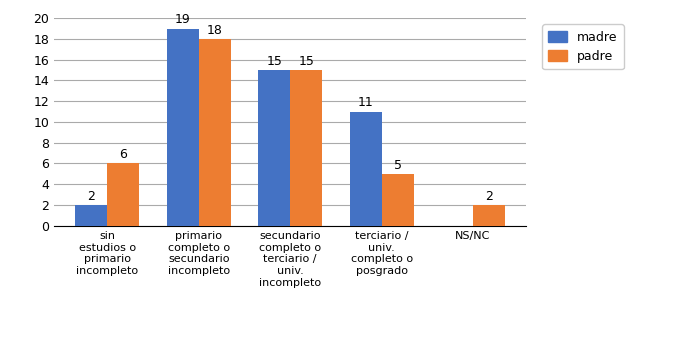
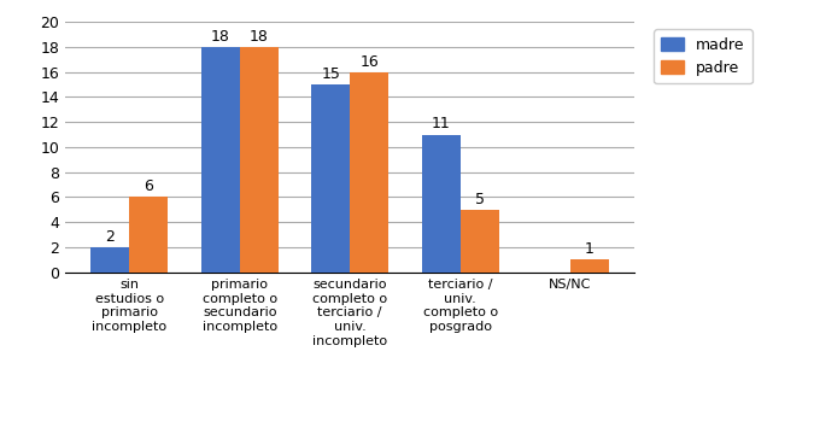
madre/primario completo o secundario incompleto: 19 -> 18
padre/secundario completo o terciario / univ. incompleto: 15 -> 16
padre/NS/NC: 2 -> 1
